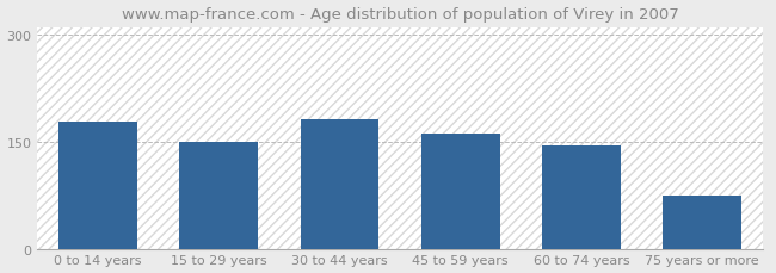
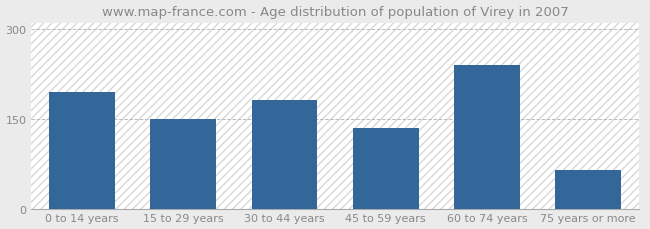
0 to 14 years: 178 -> 194
45 to 59 years: 161 -> 134
60 to 74 years: 144 -> 240
75 years or more: 75 -> 64
